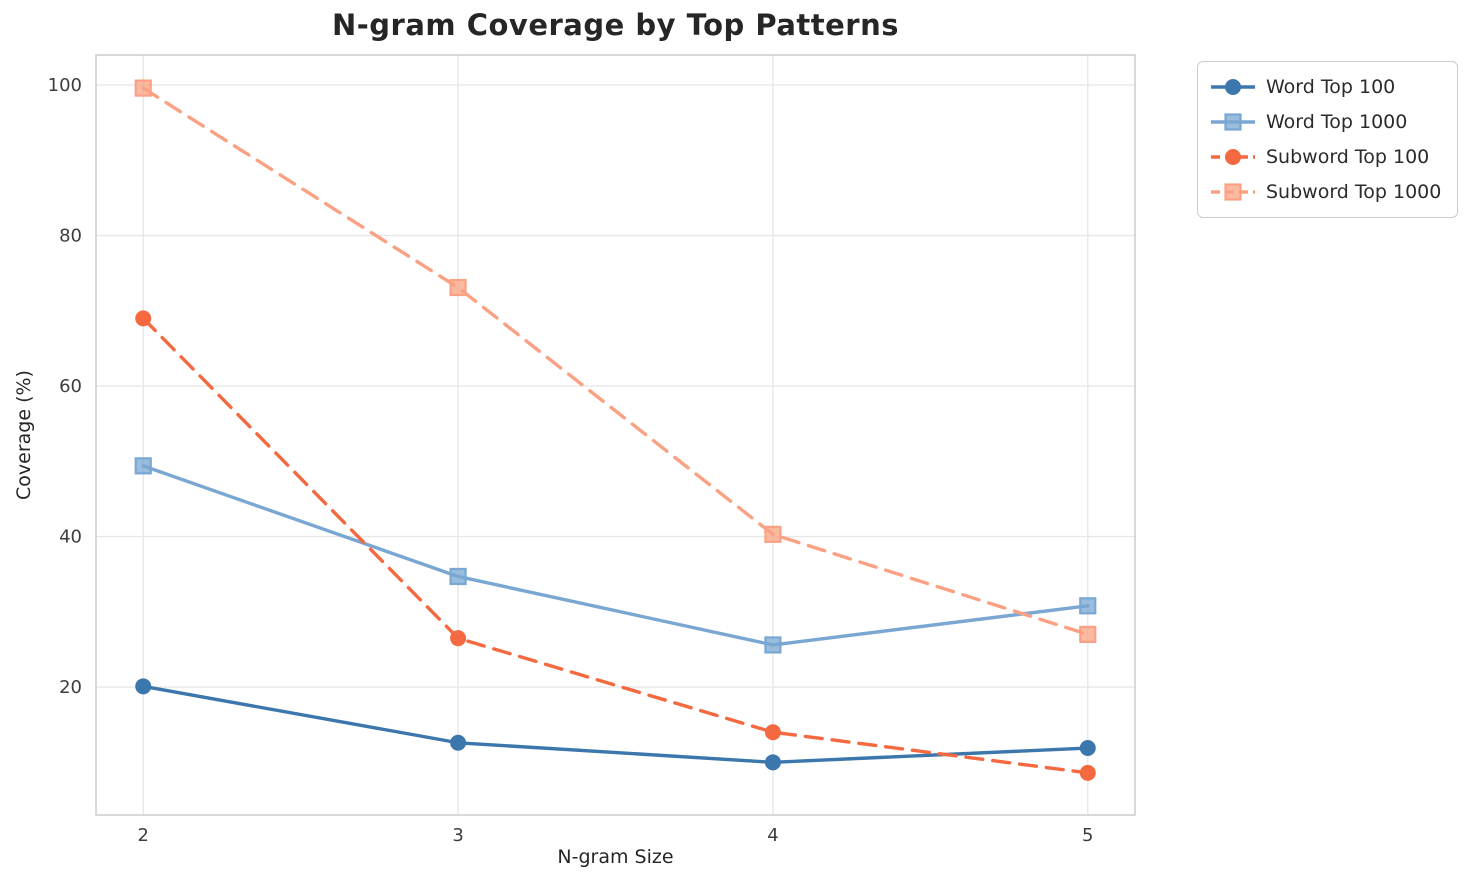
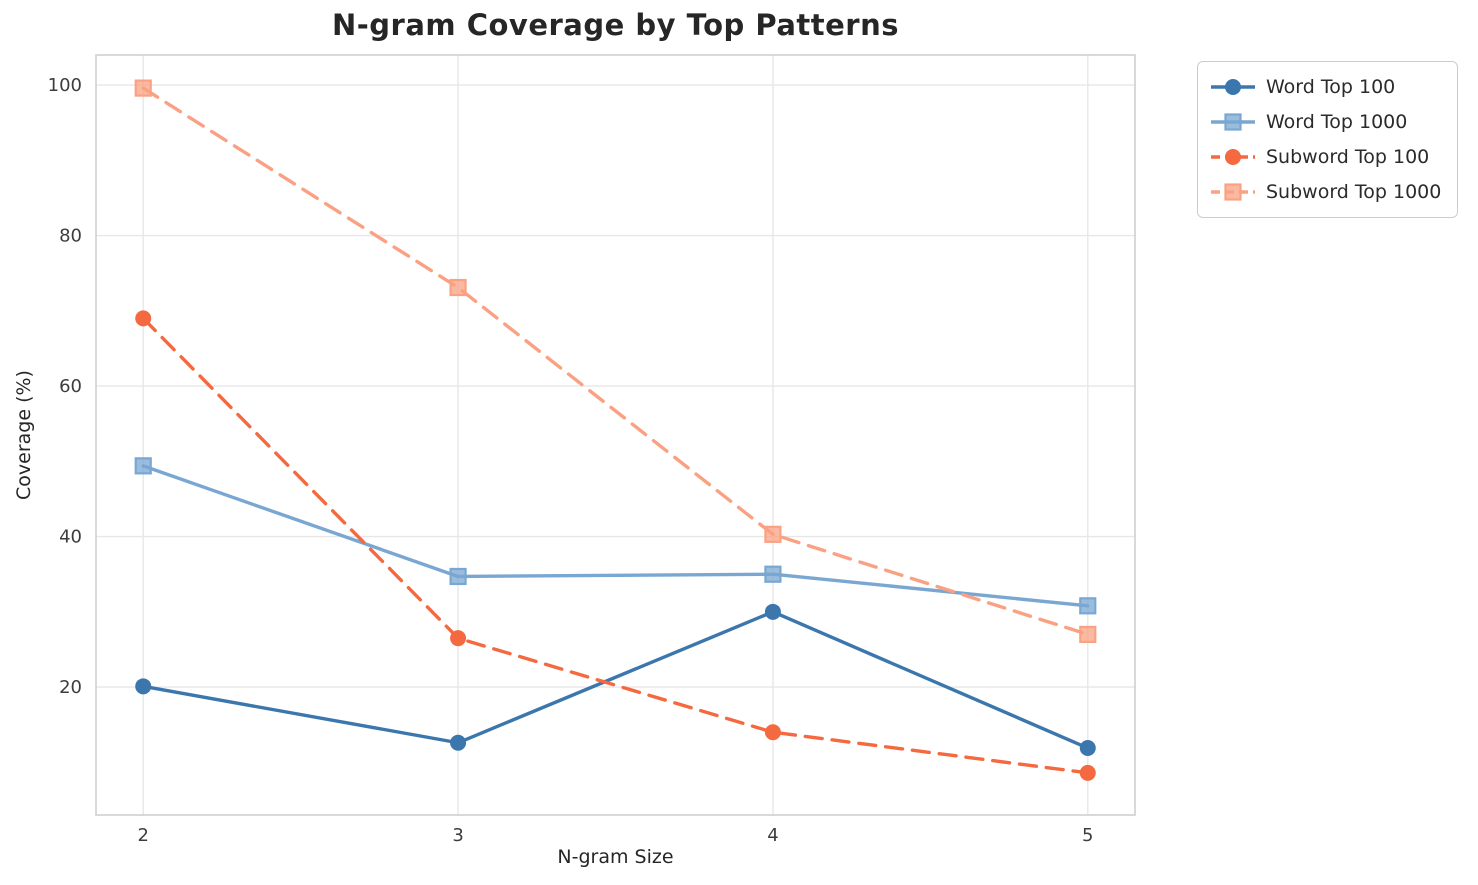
Word Top 100/4: 10 -> 30
Word Top 1000/4: 26 -> 35
